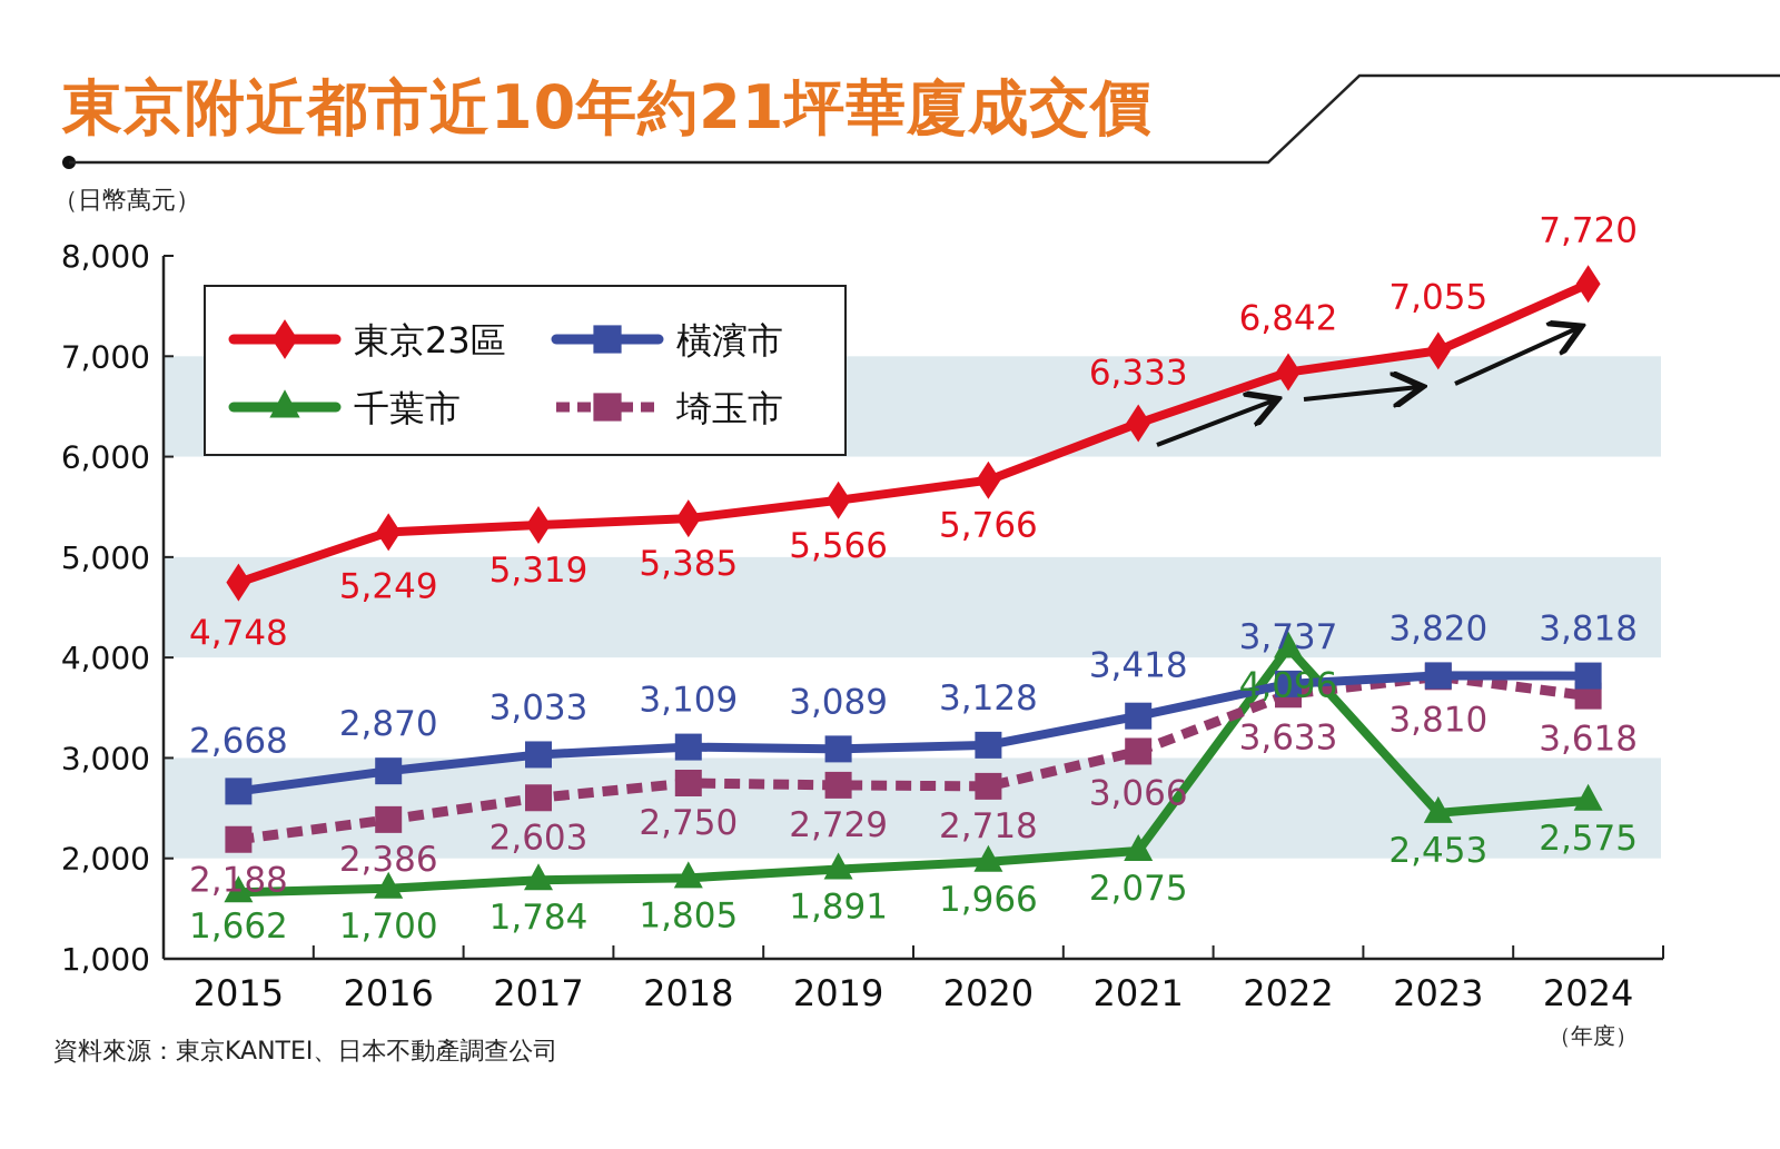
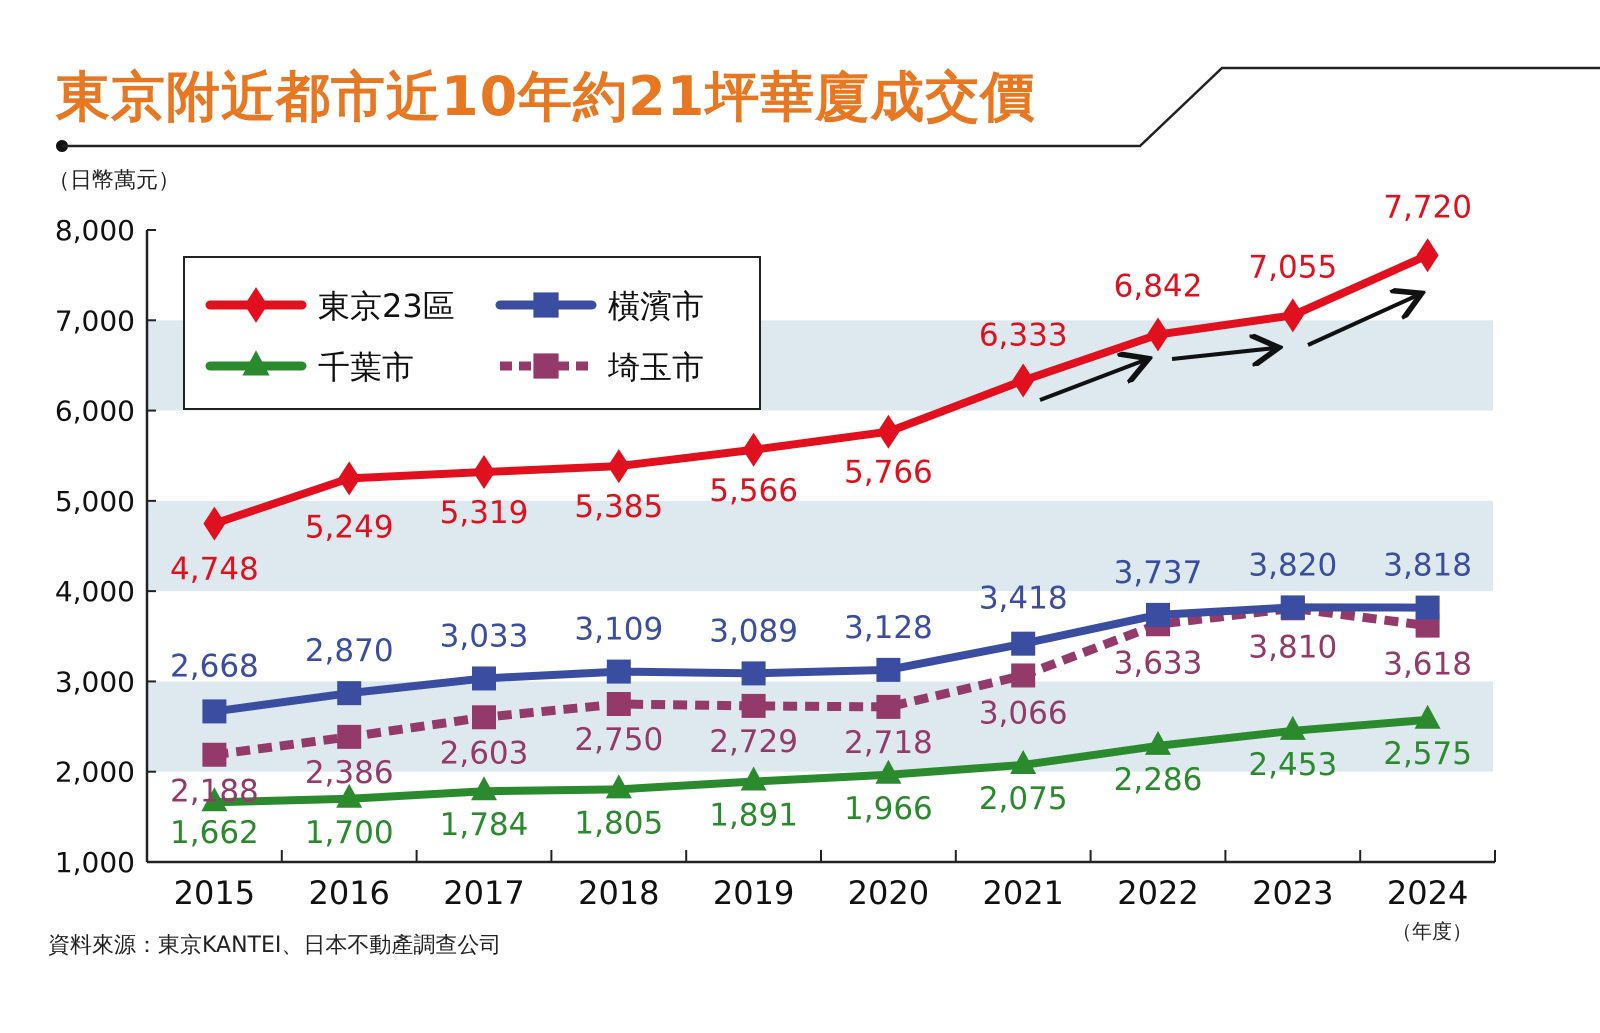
千葉市/2022: 4,096 -> 2,286
